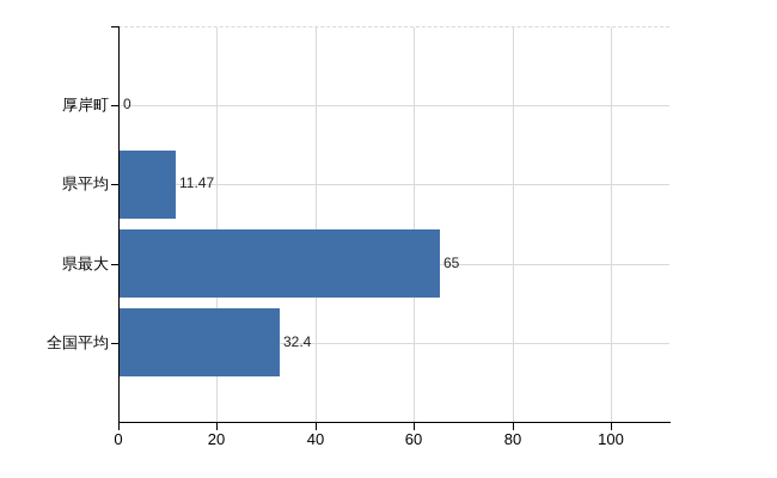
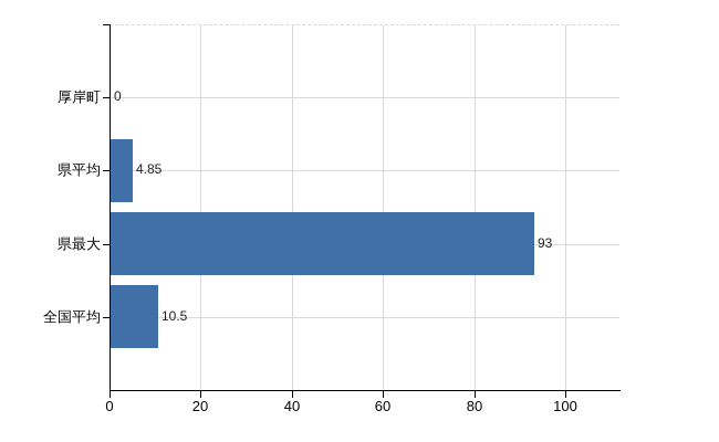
県平均: 11.47 -> 4.85
県最大: 65 -> 93
全国平均: 32.4 -> 10.5
